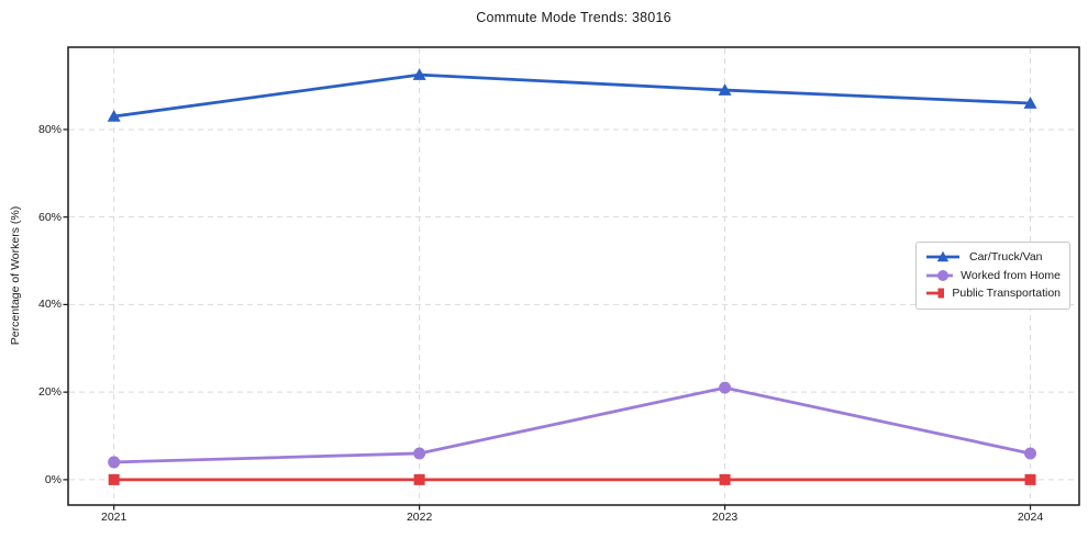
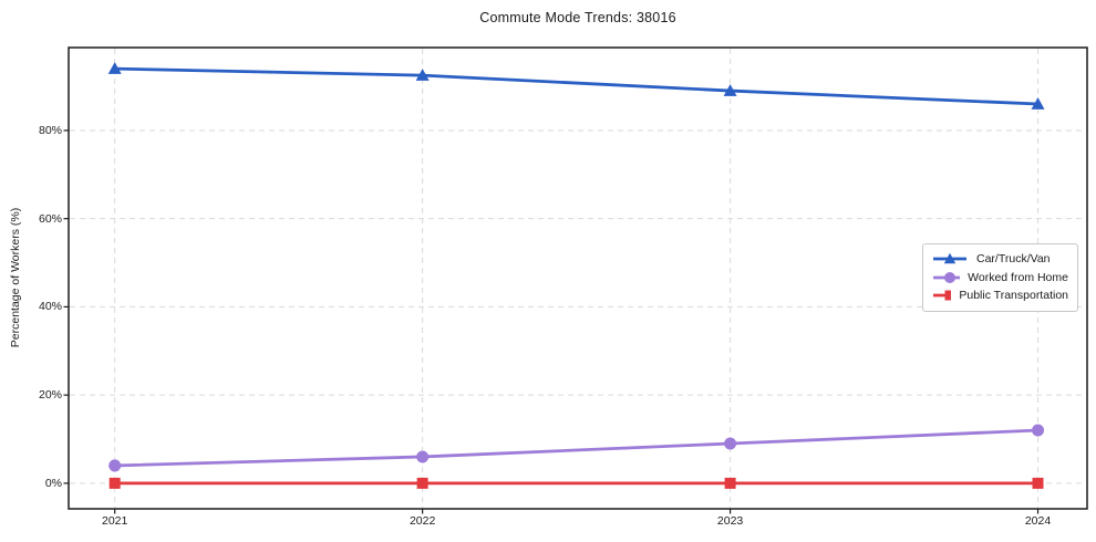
Car/Truck/Van/2021: 83% -> 94%
Worked from Home/2023: 21% -> 9%
Worked from Home/2024: 6% -> 12%
